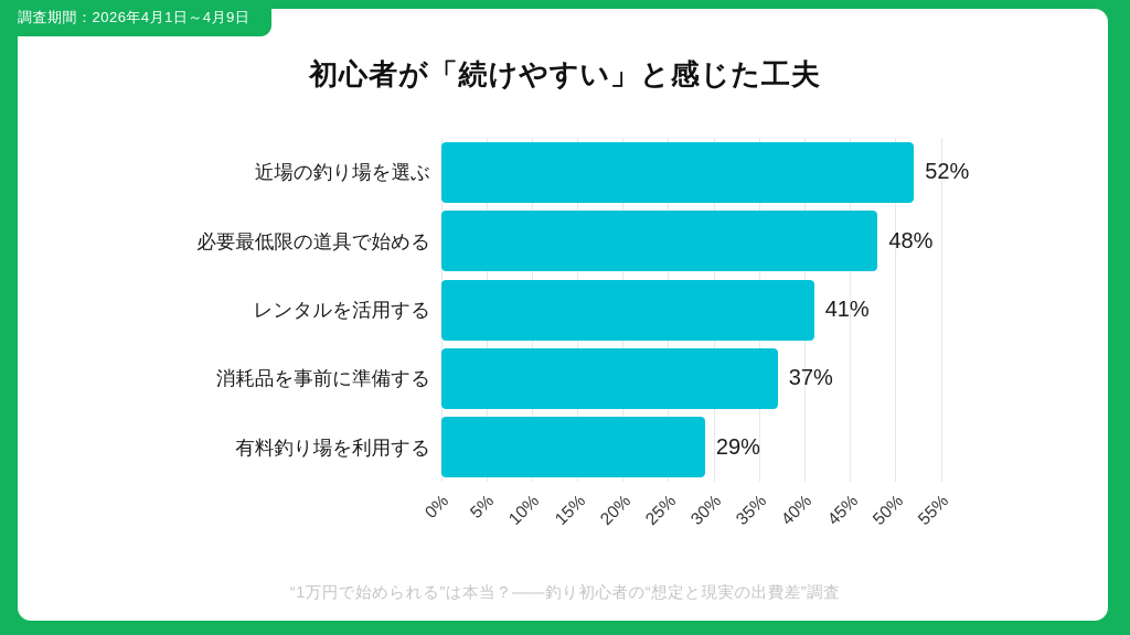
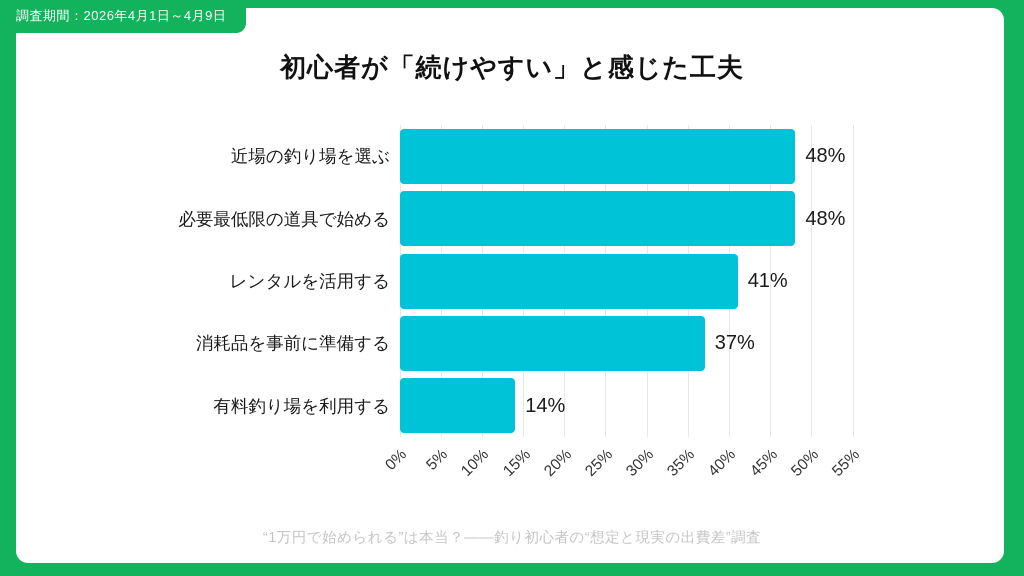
近場の釣り場を選ぶ: 52% -> 48%
有料釣り場を利用する: 29% -> 14%
